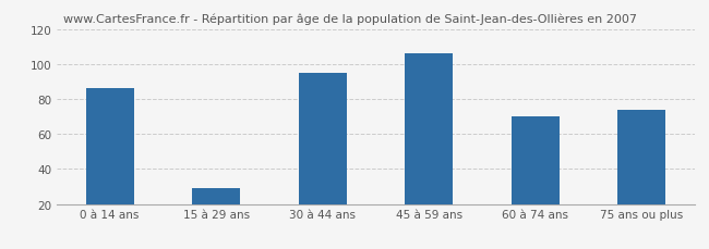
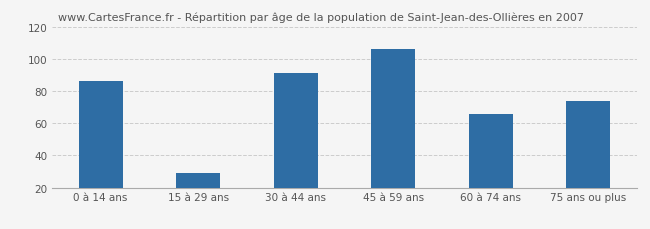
30 à 44 ans: 95 -> 91
60 à 74 ans: 70 -> 66
